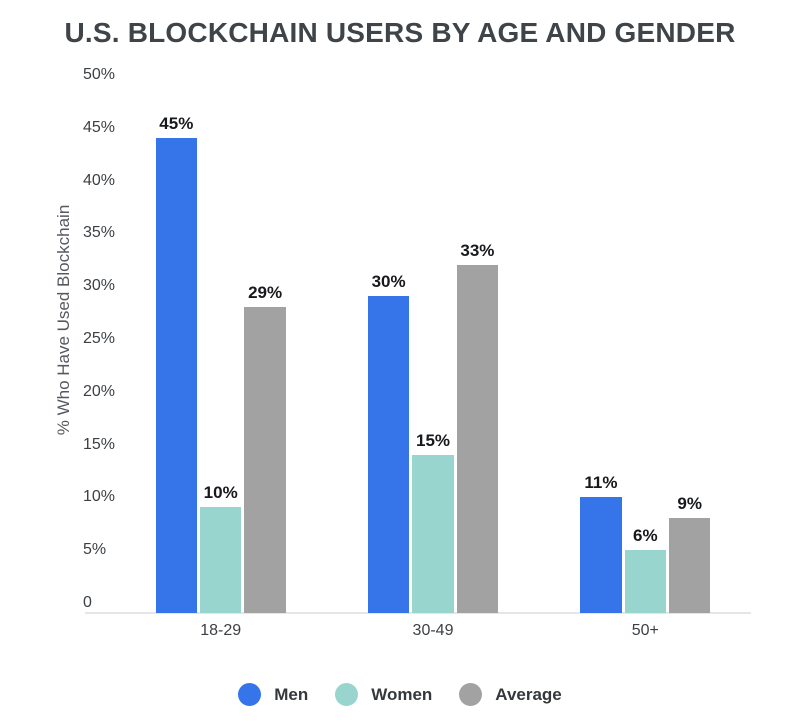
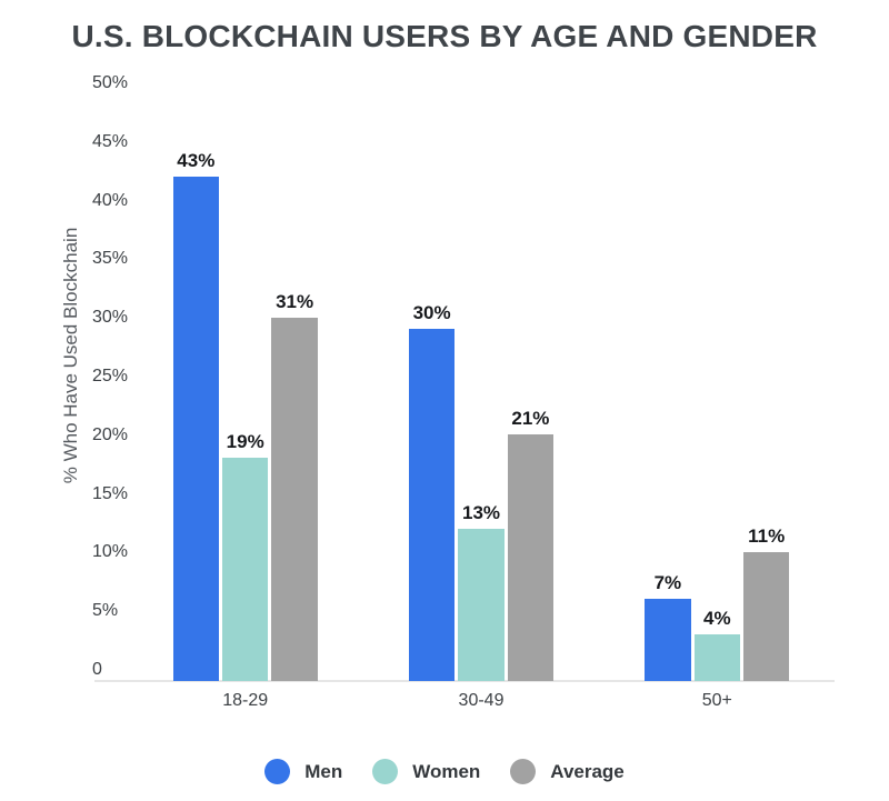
Men/18-29: 45% -> 43%
Women/18-29: 10% -> 19%
Average/18-29: 29% -> 31%
Women/30-49: 15% -> 13%
Average/30-49: 33% -> 21%
Men/50+: 11% -> 7%
Women/50+: 6% -> 4%
Average/50+: 9% -> 11%
